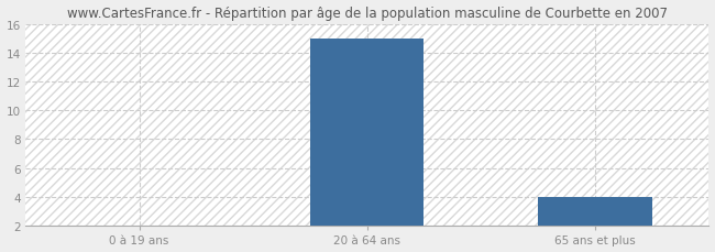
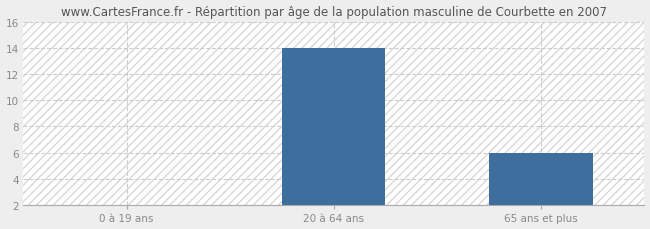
20 à 64 ans: 15 -> 14
65 ans et plus: 4 -> 6
